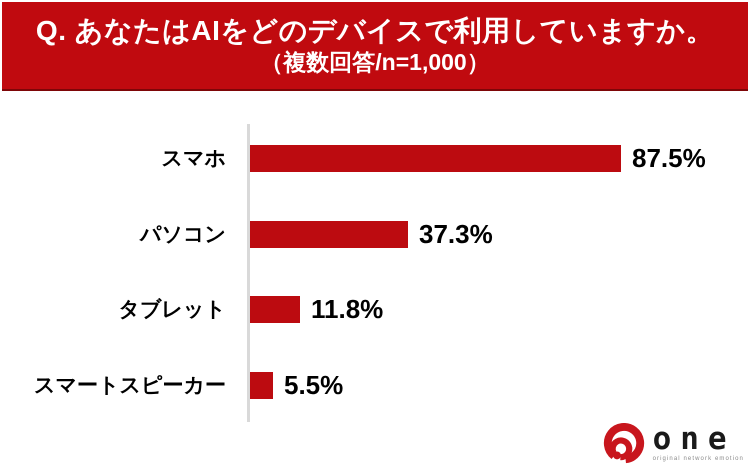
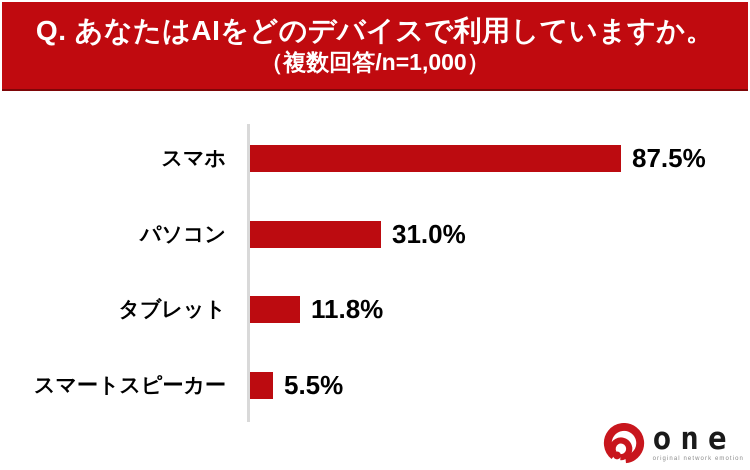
パソコン: 37.3% -> 31.0%
